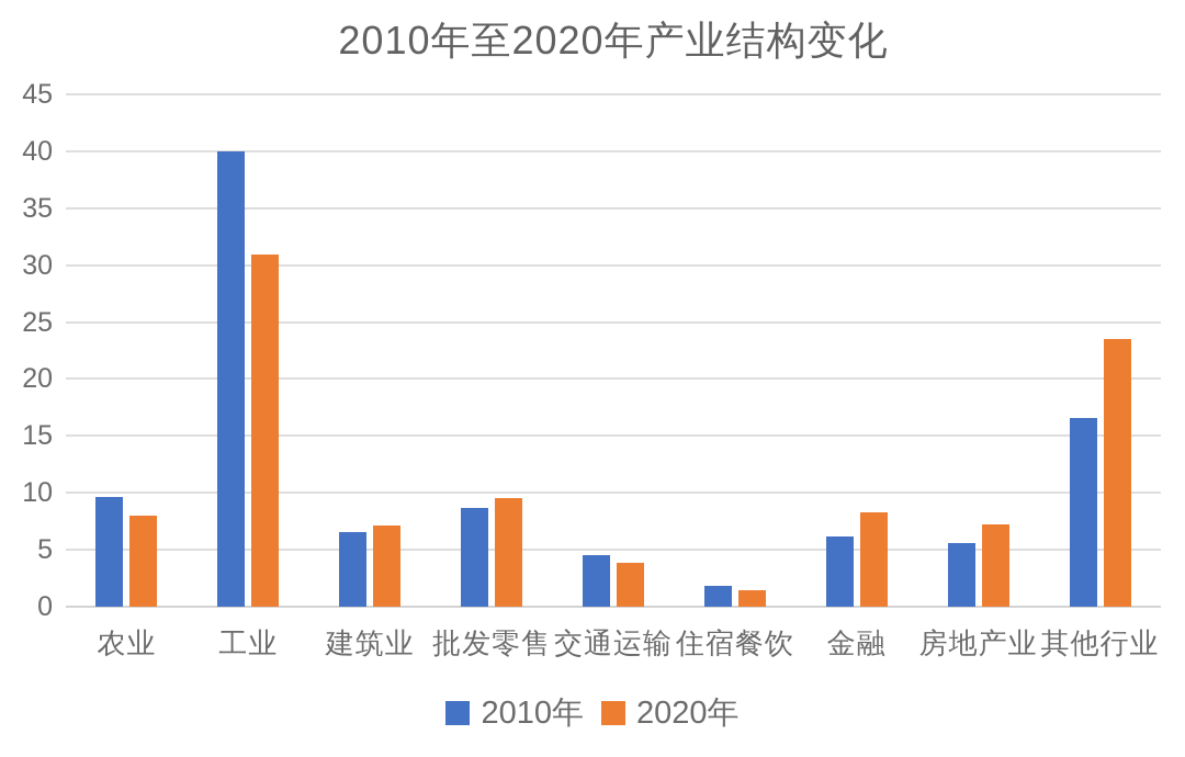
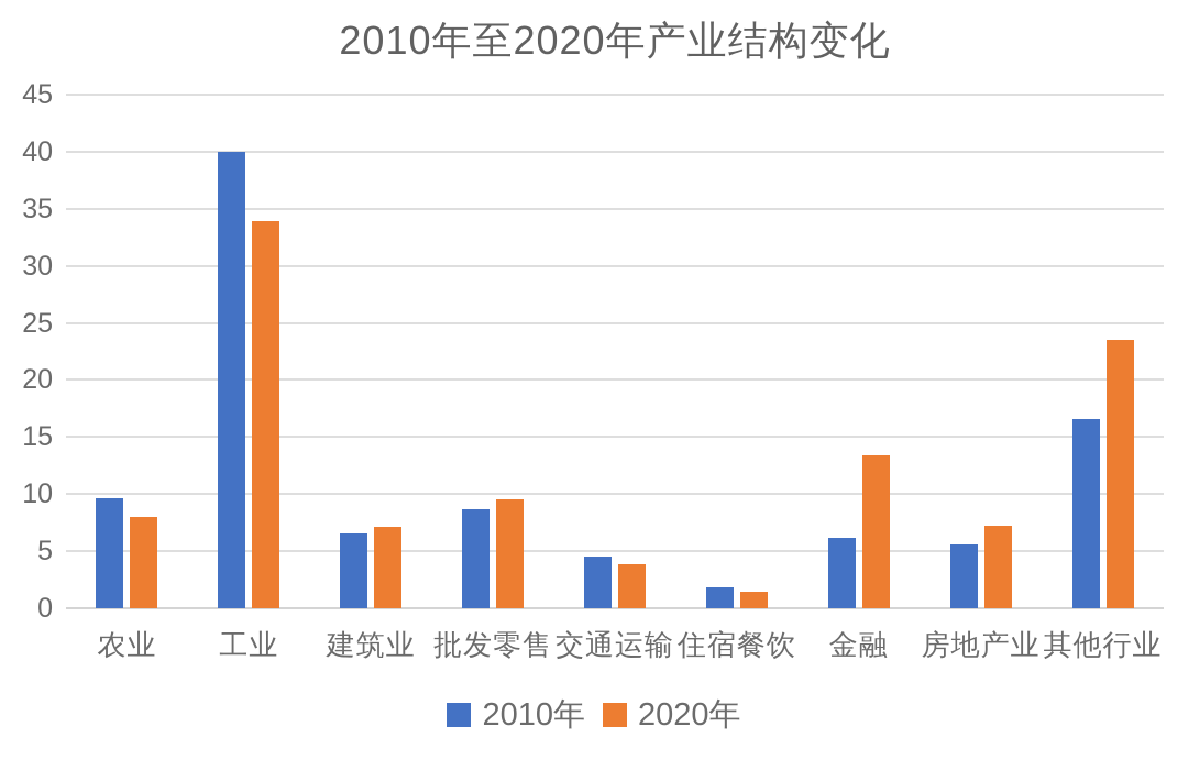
2020年/工业: 30.9 -> 33.9
2020年/金融: 8.3 -> 13.4
